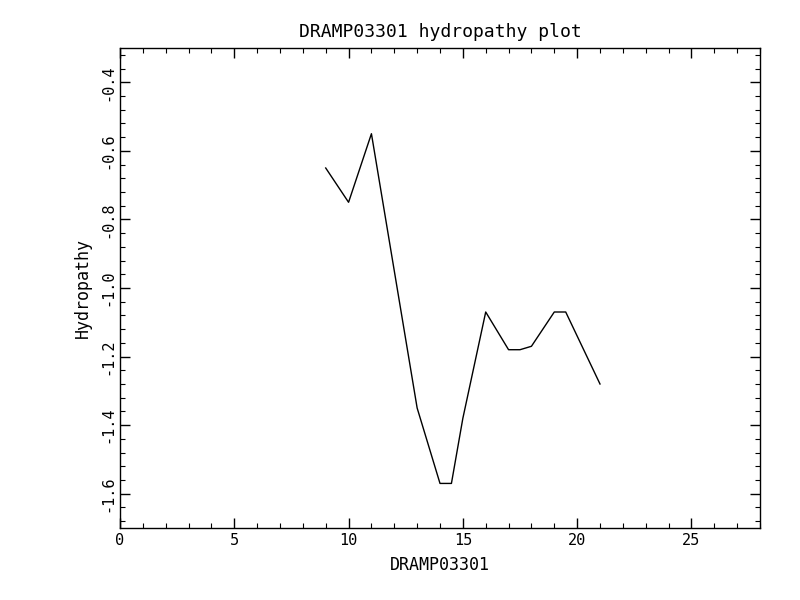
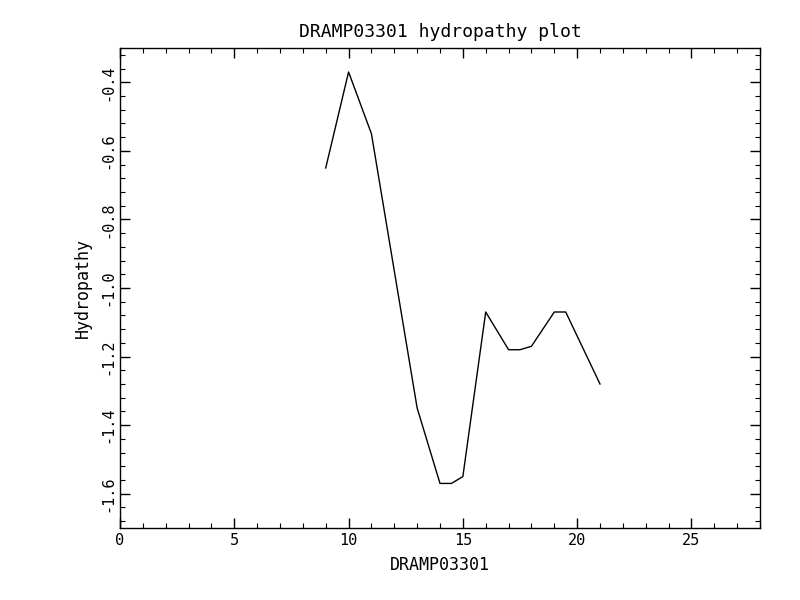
10: -0.75 -> -0.37
15: -1.38 -> -1.55
